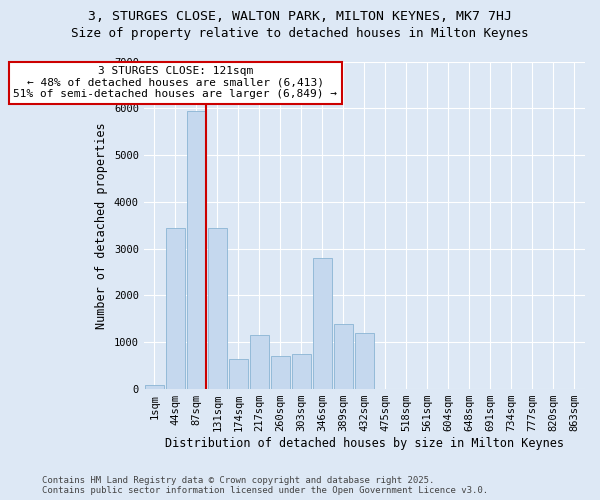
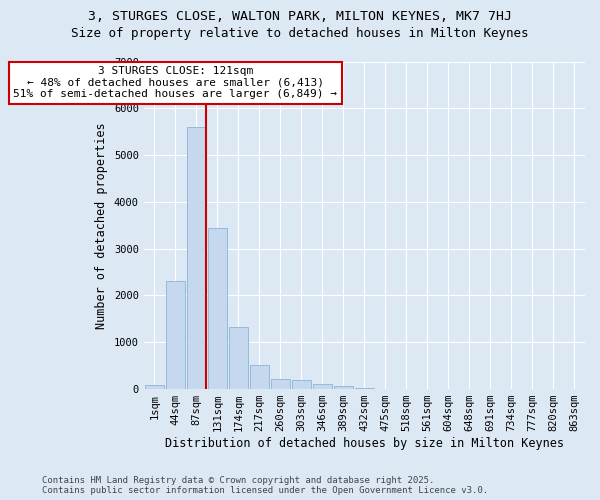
44sqm: 3450 -> 2300
87sqm: 5950 -> 5600
174sqm: 650 -> 1320
217sqm: 1150 -> 520
260sqm: 700 -> 220
303sqm: 750 -> 190
346sqm: 2800 -> 100
389sqm: 1400 -> 60
432sqm: 1200 -> 30
